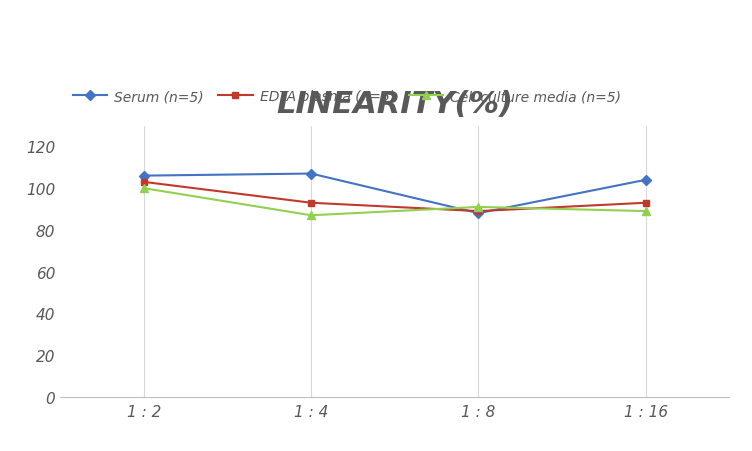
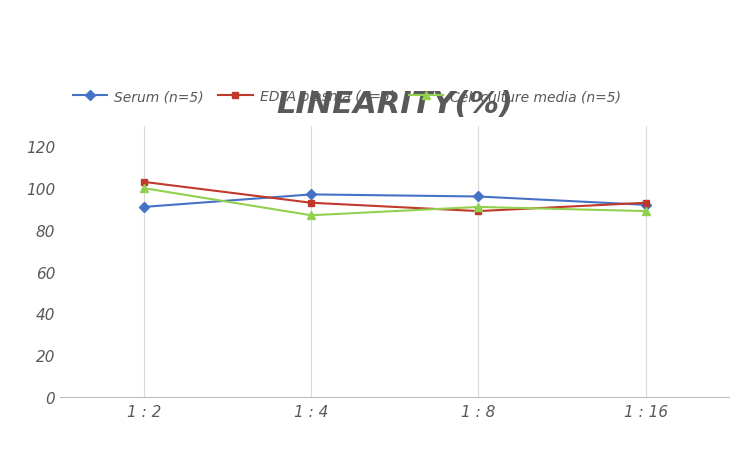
Serum (n=5)/1 : 2: 106 -> 91
Serum (n=5)/1 : 4: 107 -> 97
Serum (n=5)/1 : 8: 88 -> 96
Serum (n=5)/1 : 16: 104 -> 92
